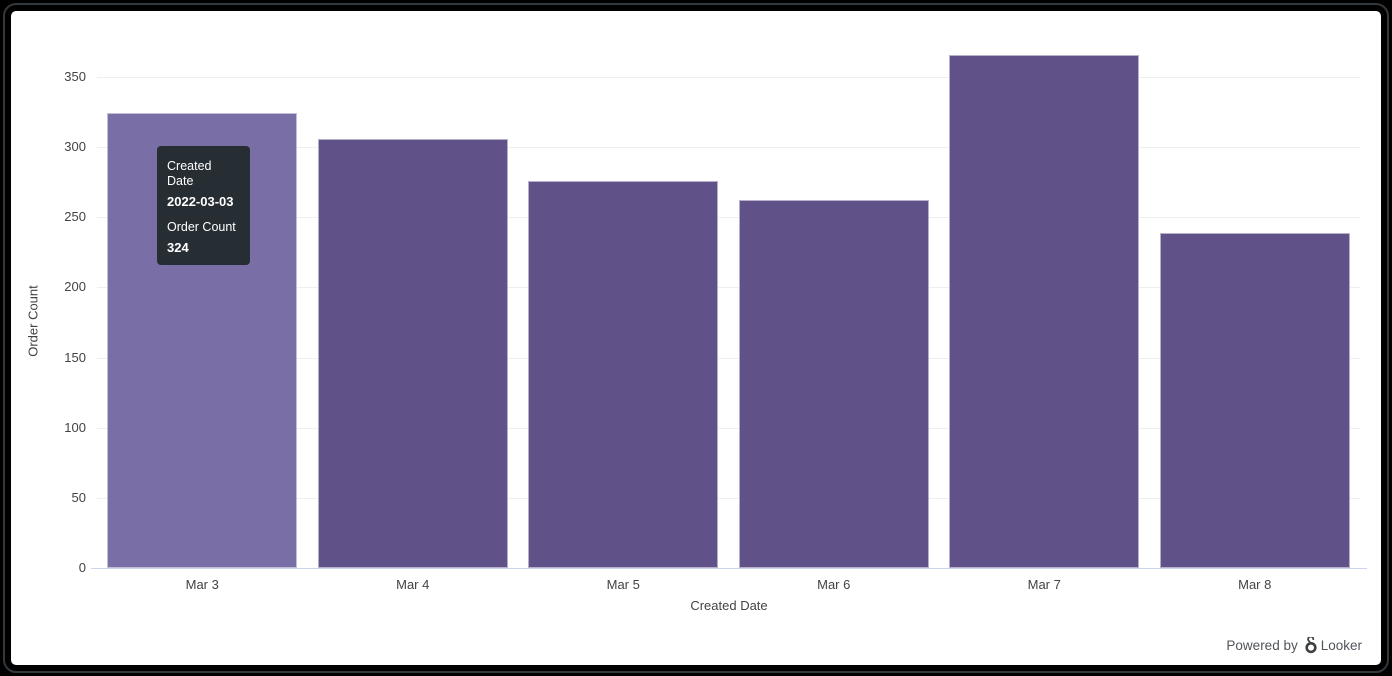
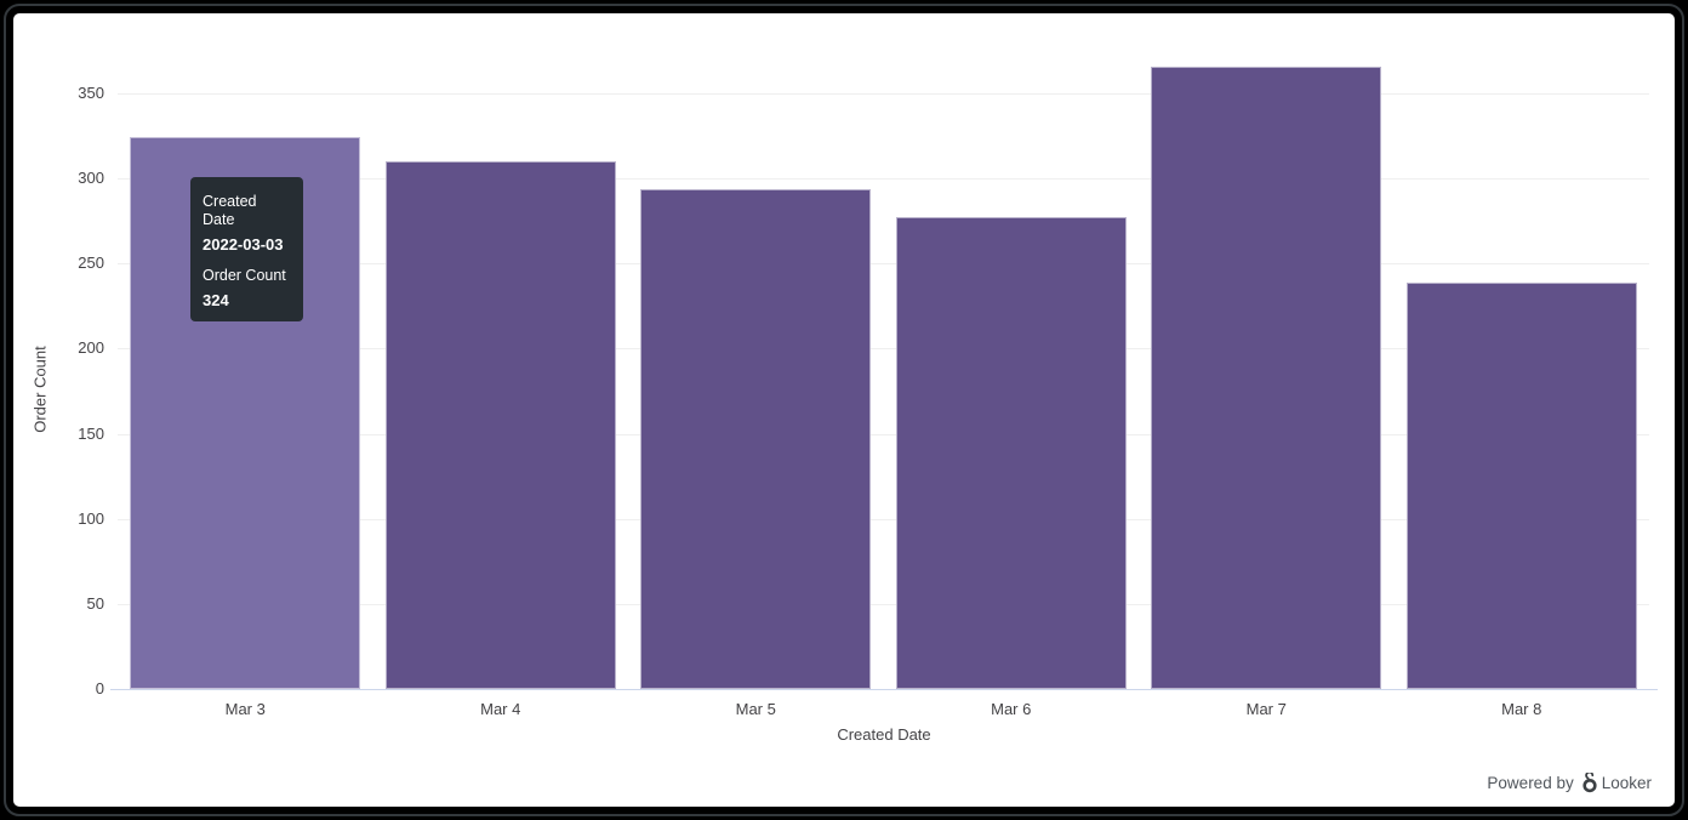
Mar 4: 306 -> 310
Mar 5: 276 -> 294
Mar 6: 262 -> 277
